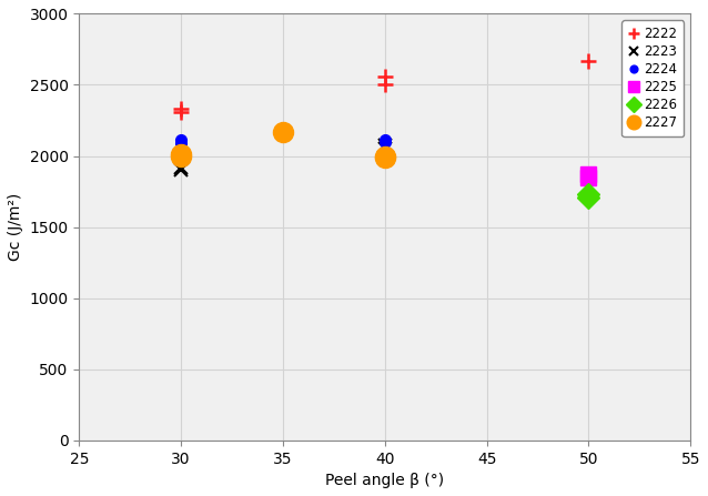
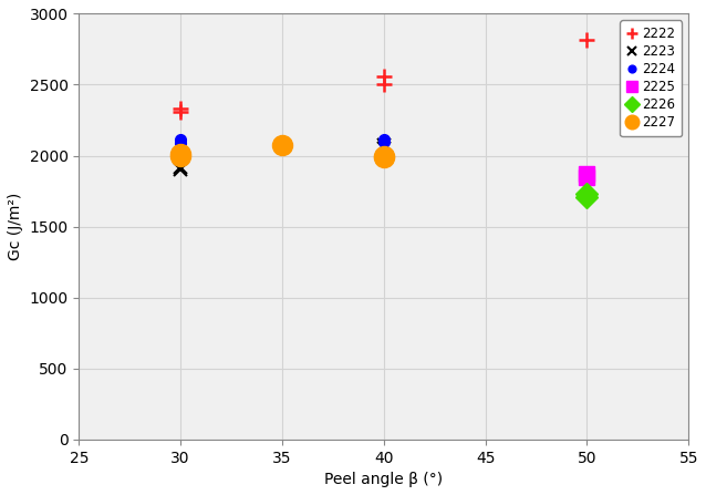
2227/35: 2170 -> 2080
2222/50: 2670 -> 2820
